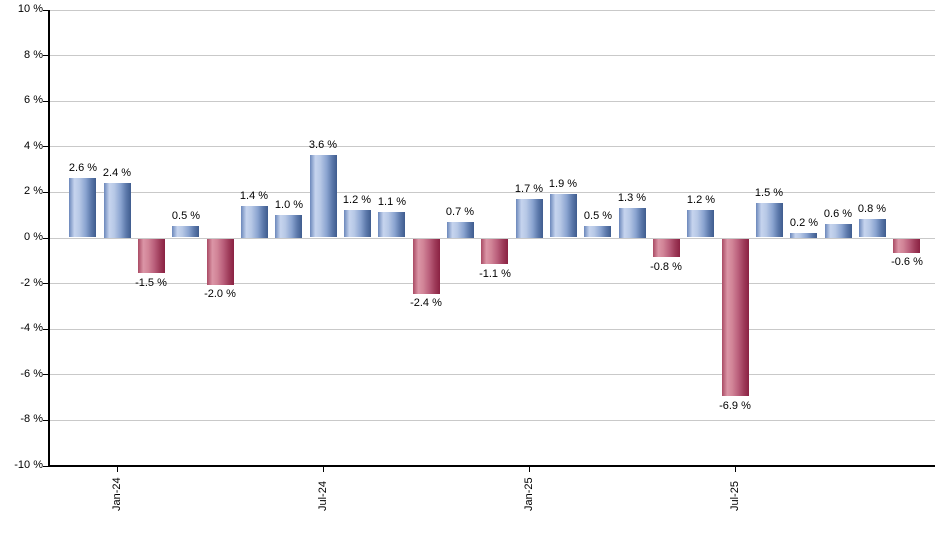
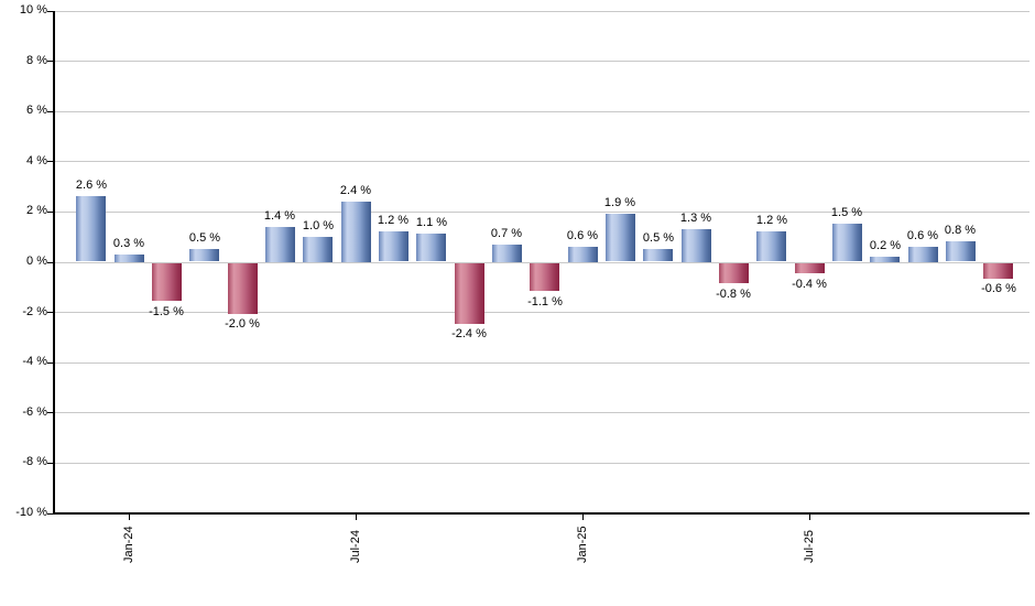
Jan-24: 2.4 -> 0.3
Jul-24: 3.6 -> 2.4
Jan-25: 1.7 -> 0.6
Jul-25: -6.9 -> -0.4
